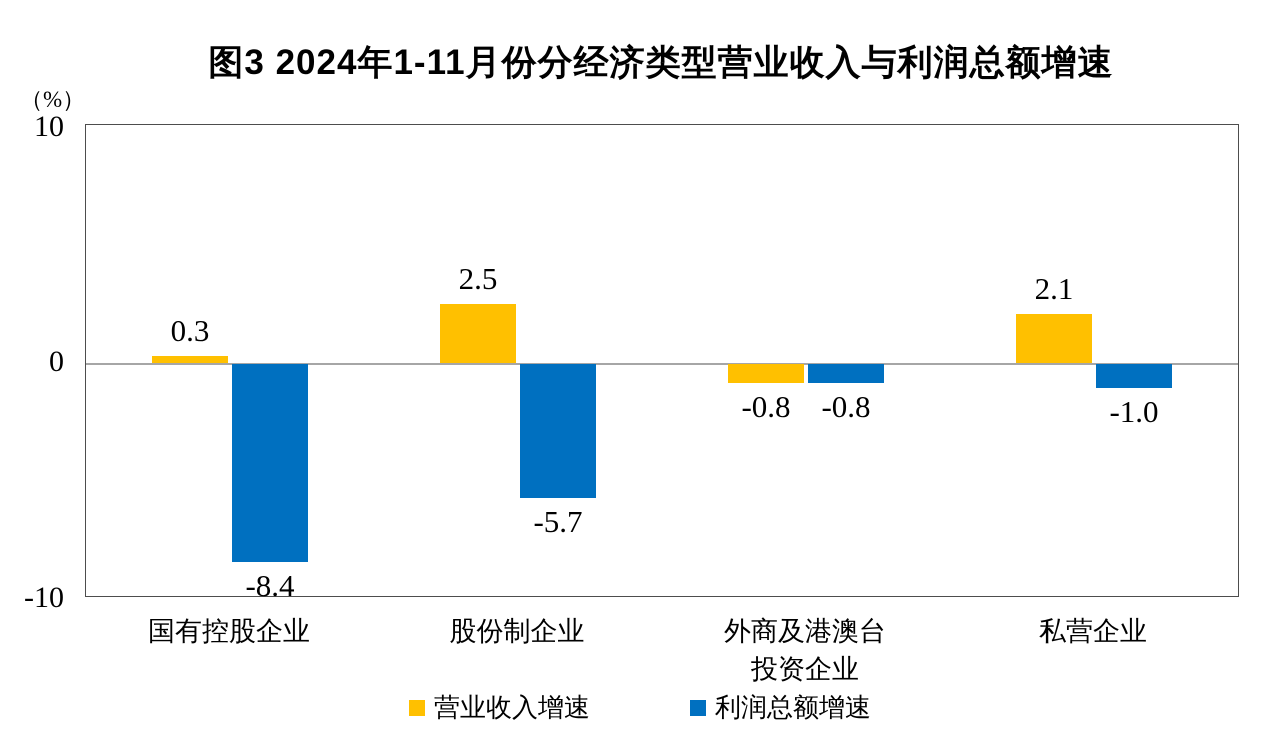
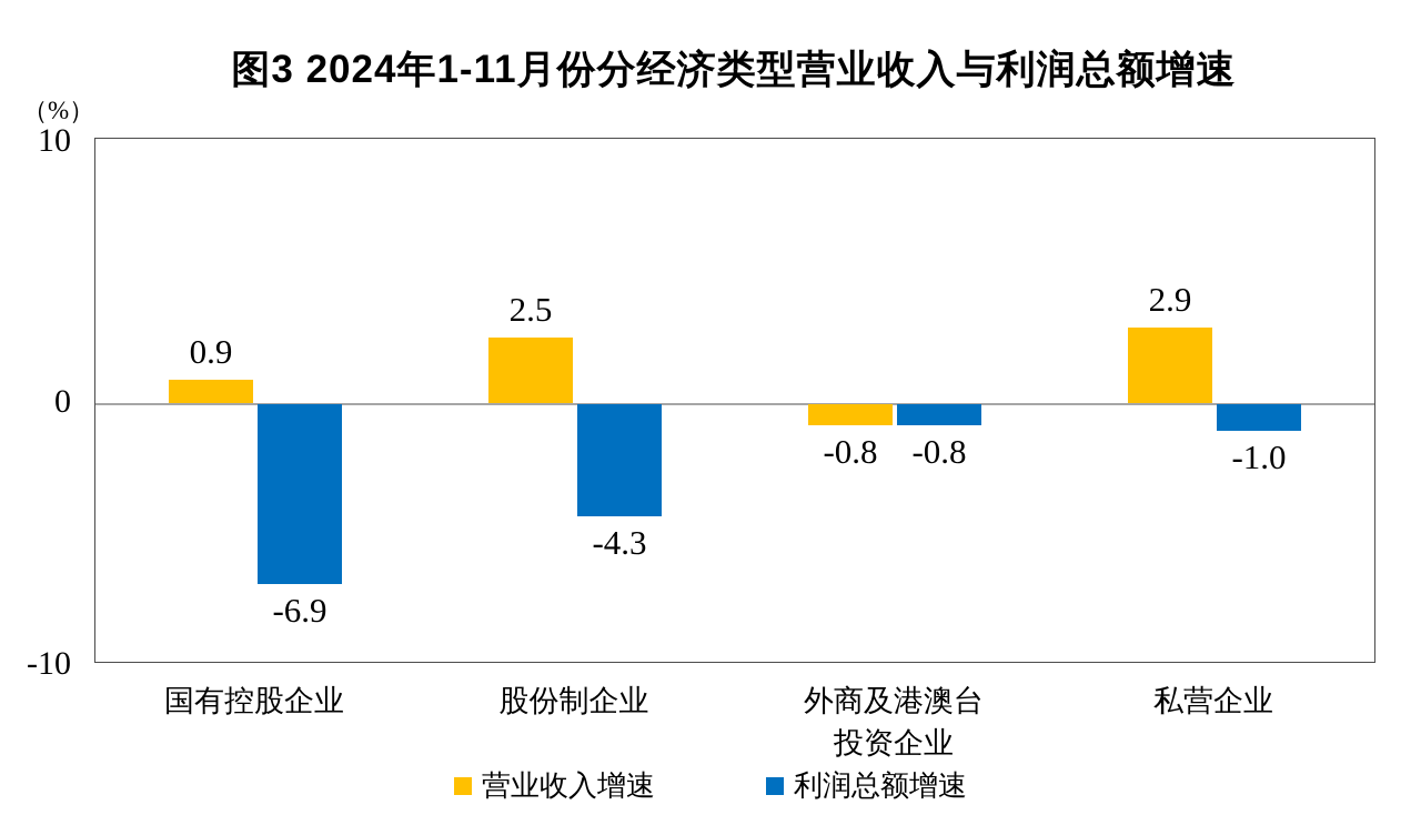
营业收入增速/国有控股企业: 0.3 -> 0.9
利润总额增速/国有控股企业: -8.4 -> -6.9
利润总额增速/股份制企业: -5.7 -> -4.3
营业收入增速/私营企业: 2.1 -> 2.9
